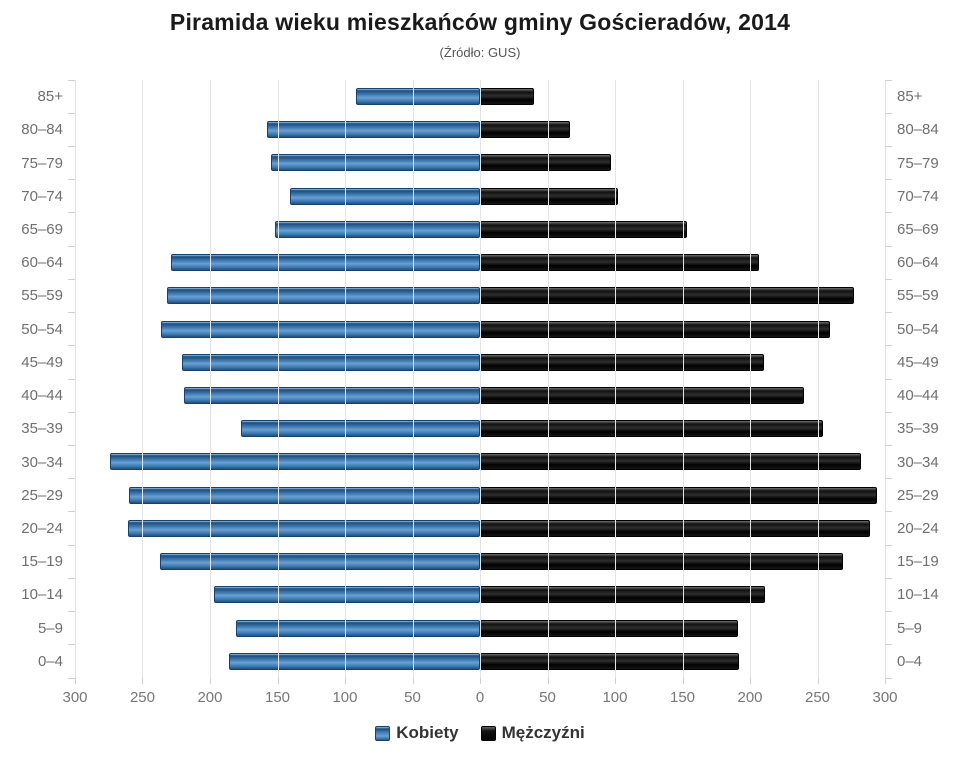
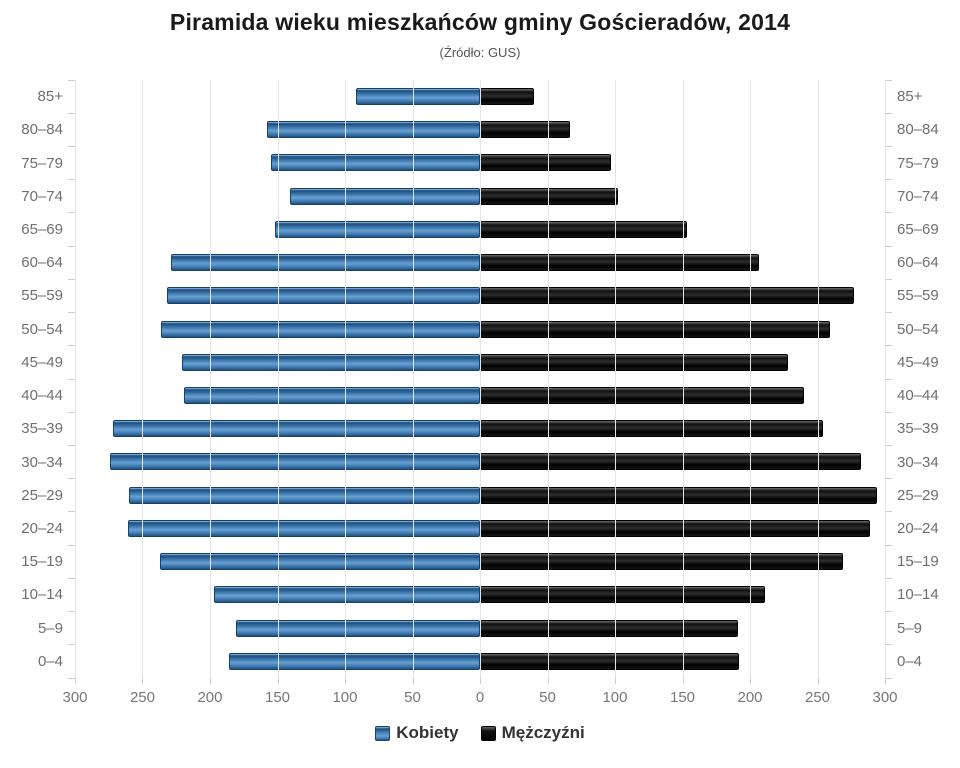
Mężczyźni/45–49: 210 -> 228
Kobiety/35–39: 177 -> 272
